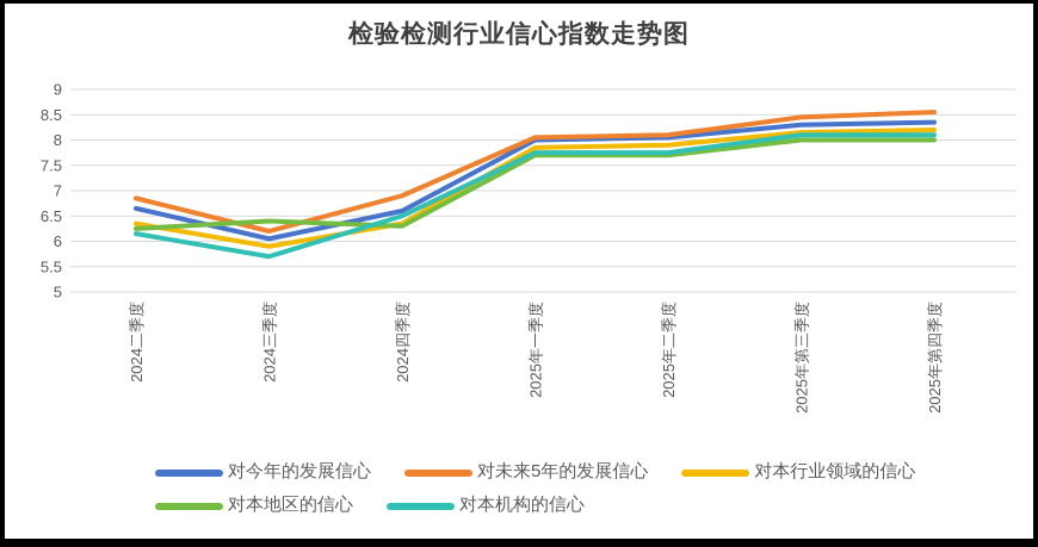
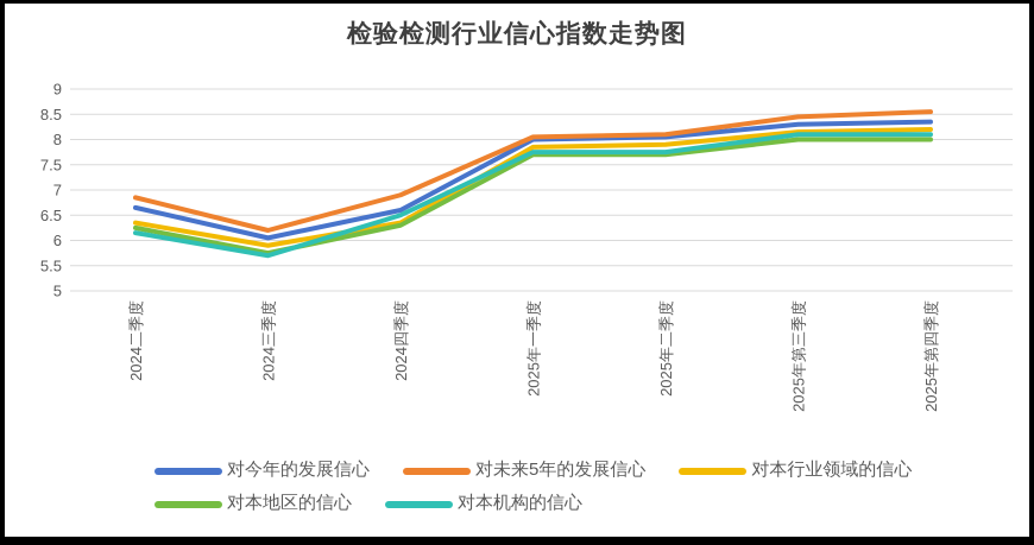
对本地区的信心/2024三季度: 6.4 -> 5.8
